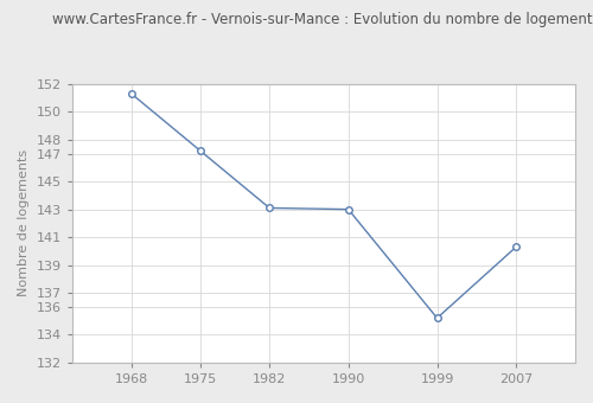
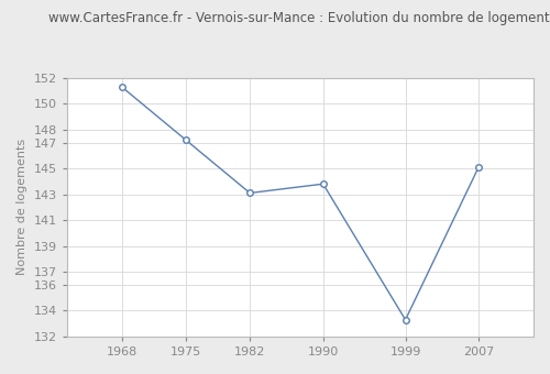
1990: 143.0 -> 143.8
1999: 135.2 -> 133.3
2007: 140.3 -> 145.1
